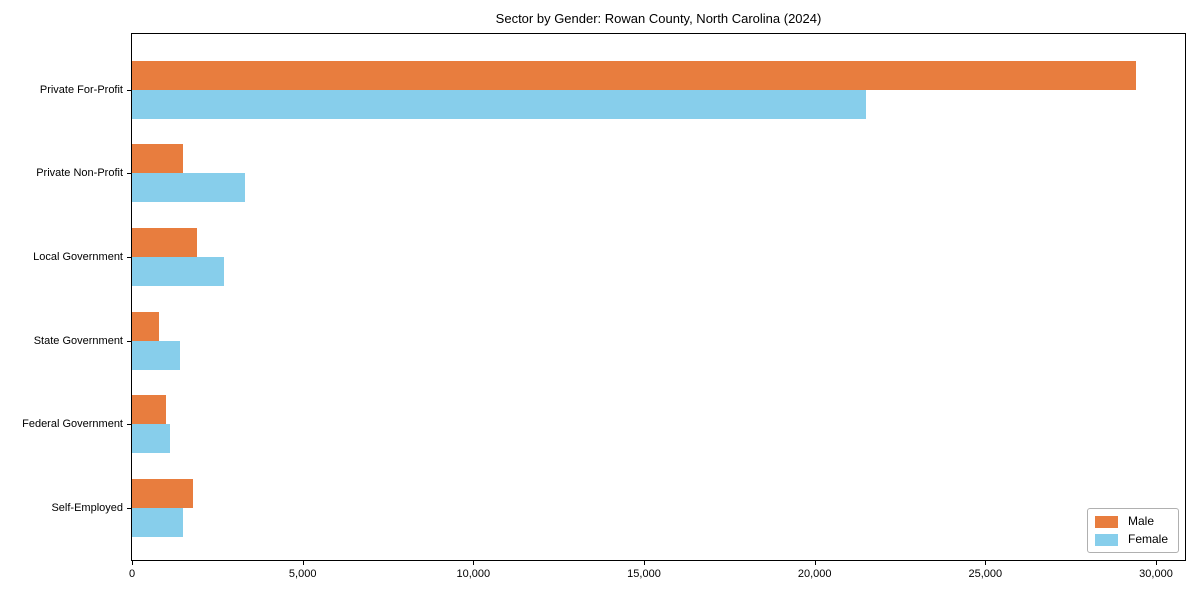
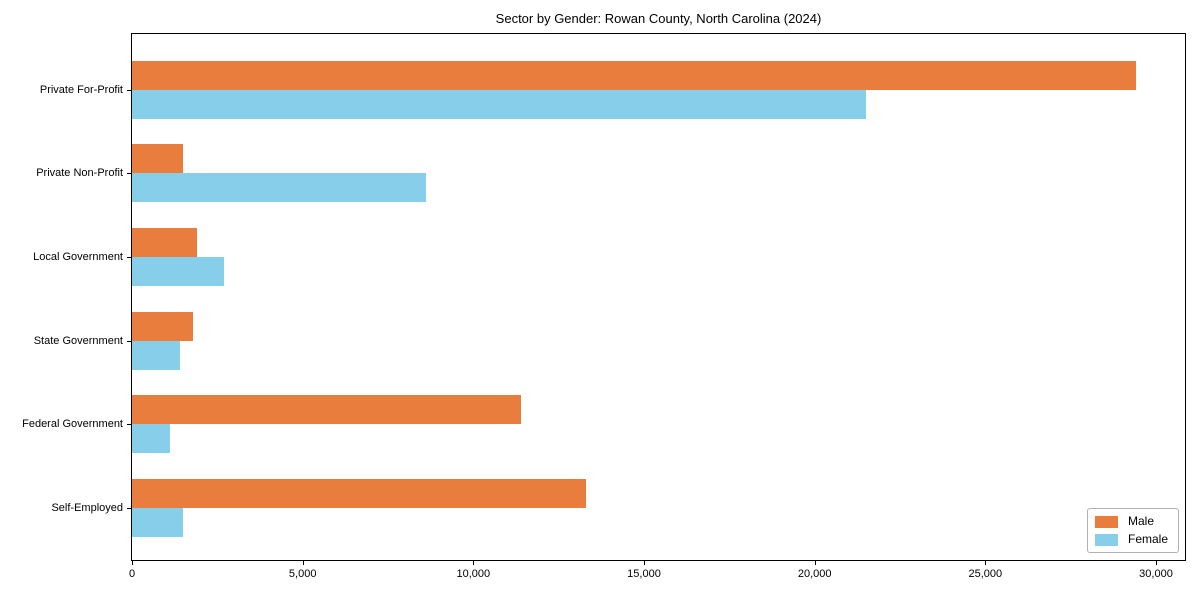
Female/Private Non-Profit: 3300 -> 8600
Male/State Government: 800 -> 1800
Male/Federal Government: 1000 -> 11400
Male/Self-Employed: 1800 -> 13300
